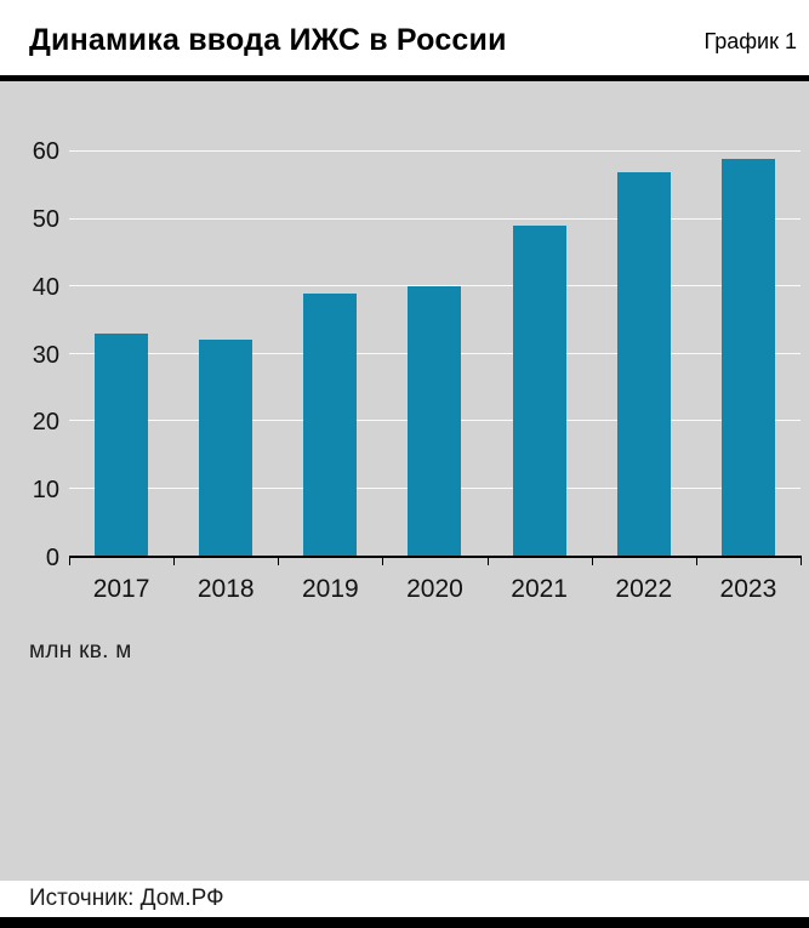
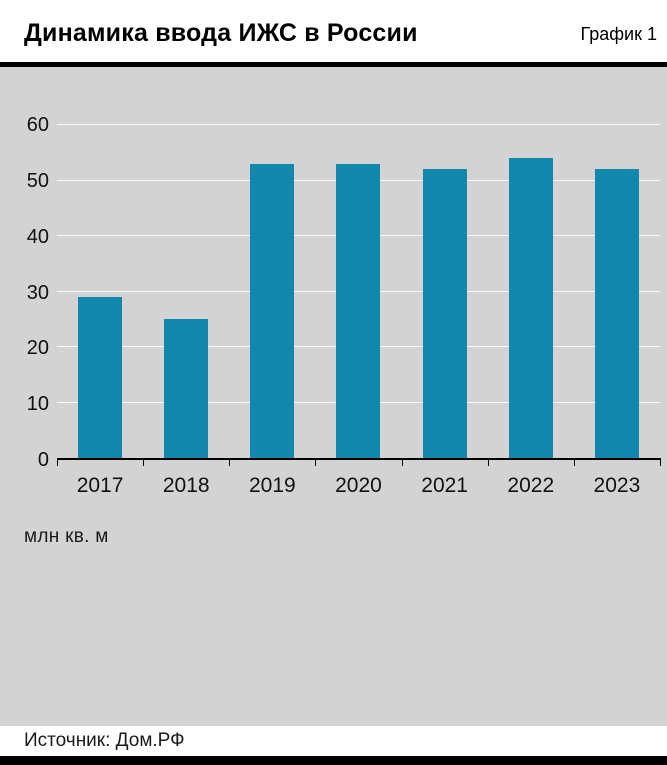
2017: 33 -> 29
2018: 32 -> 25
2019: 39 -> 53
2020: 40 -> 53
2021: 49 -> 52
2022: 57 -> 54
2023: 59 -> 52
